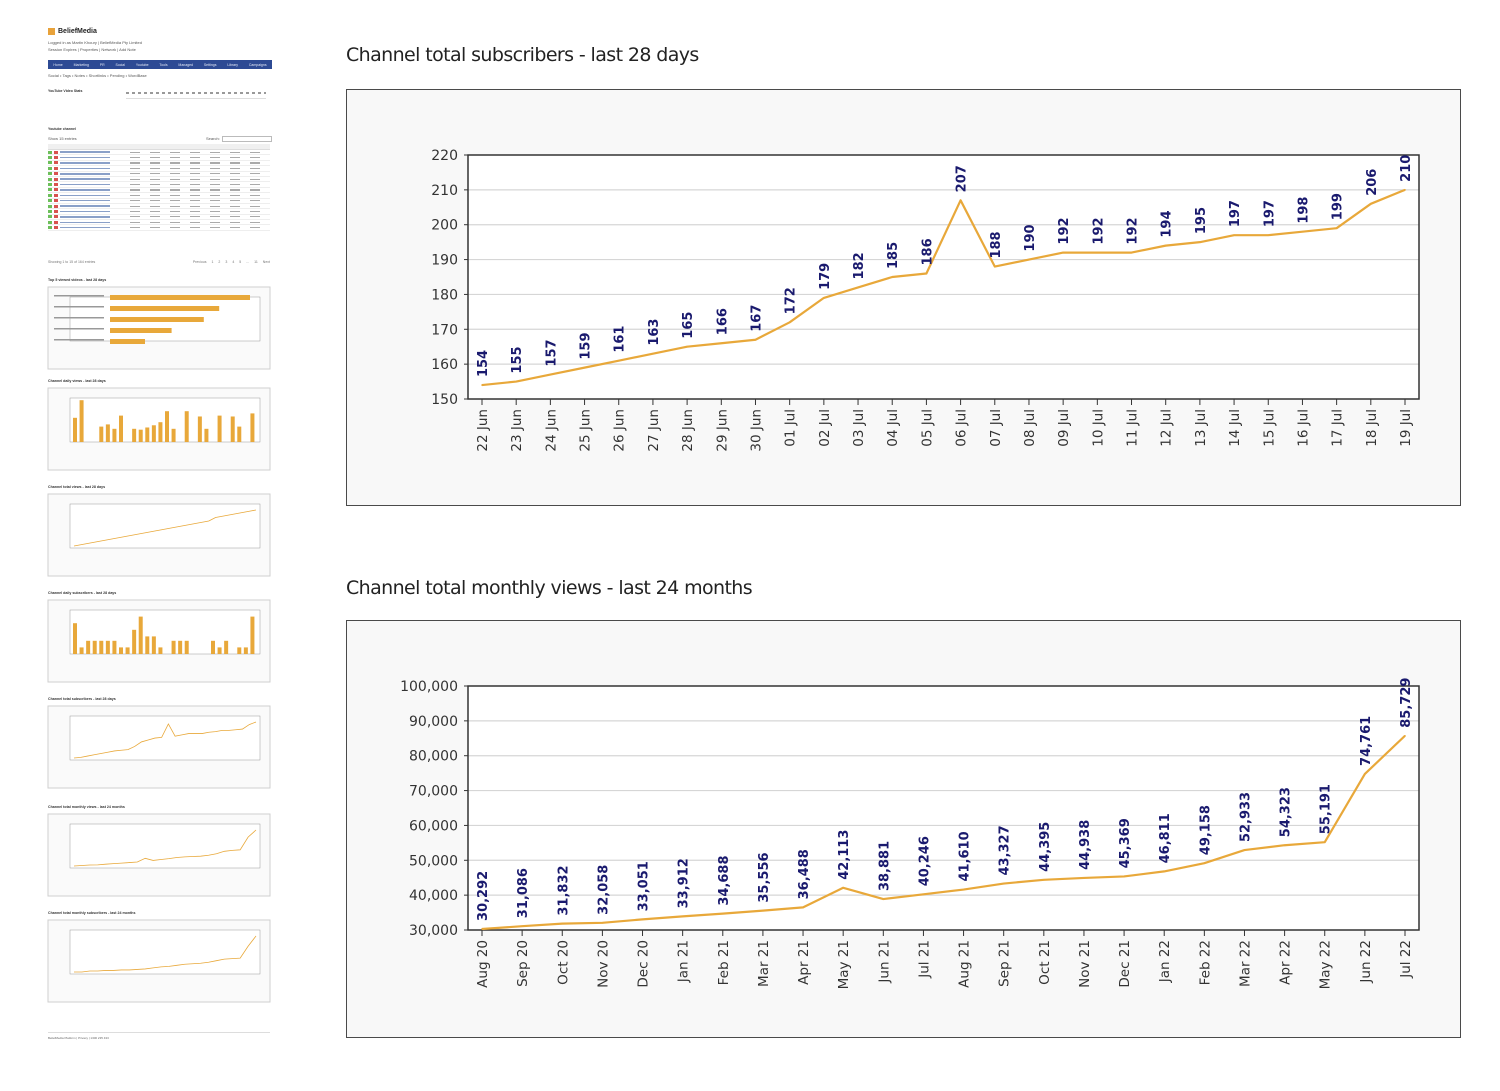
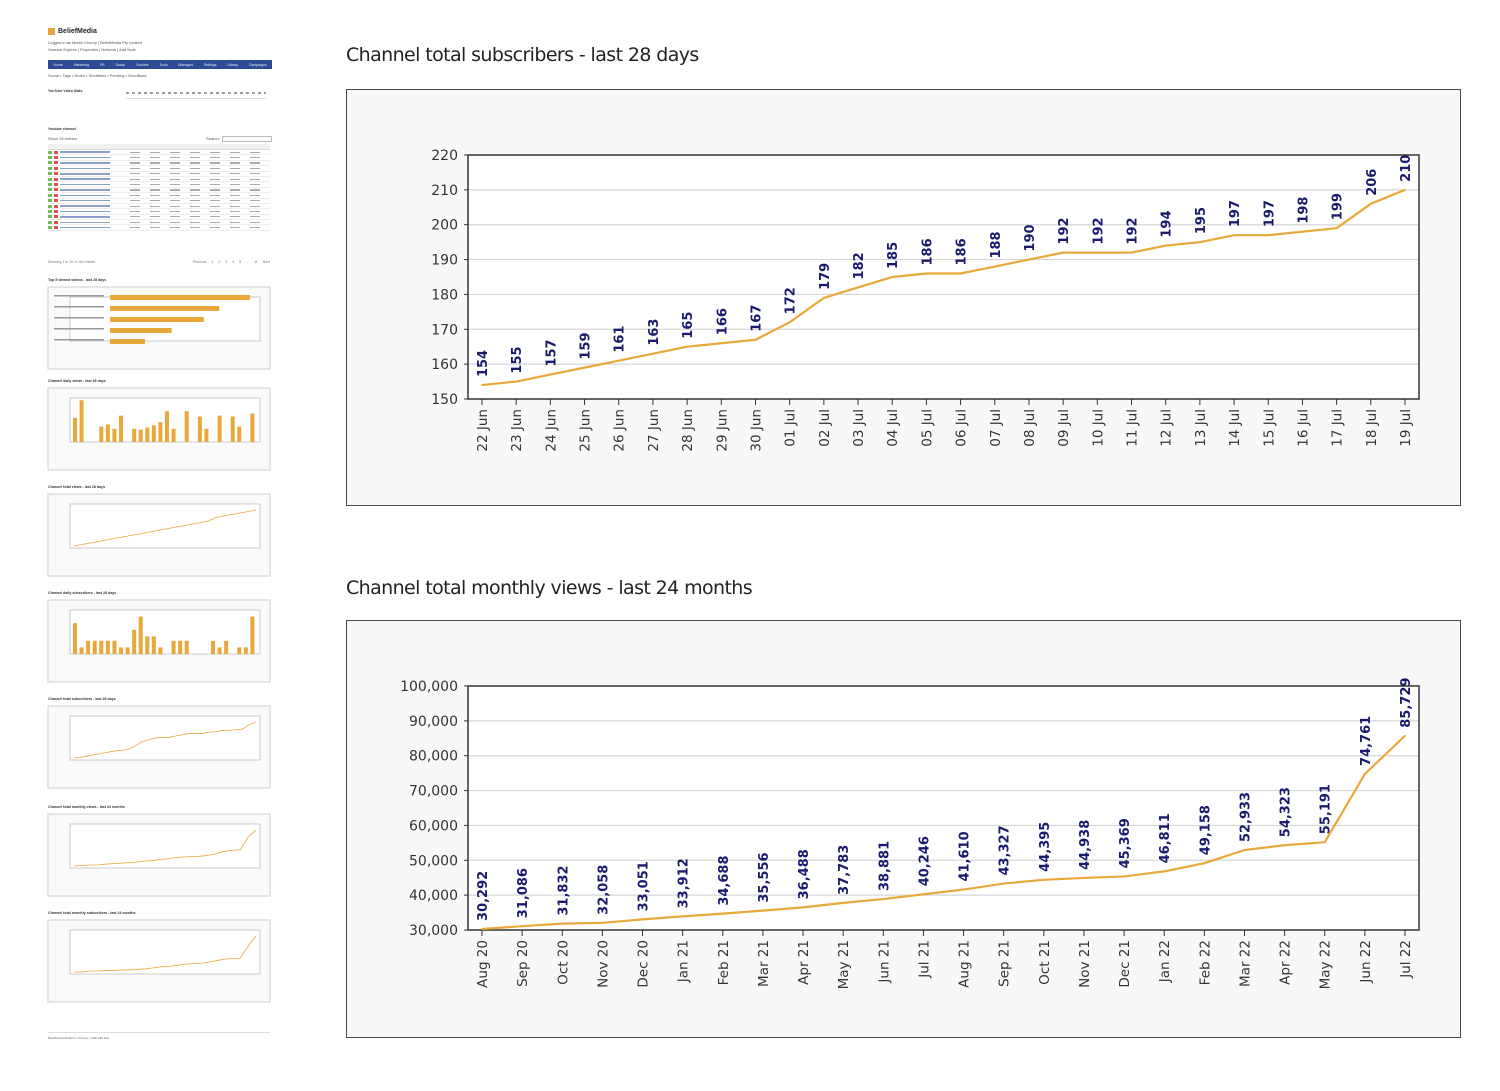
Channel total subscribers - last 28 days/06 Jul: 207 -> 186
Channel total monthly views - last 24 months/May 21: 42,113 -> 37,783
